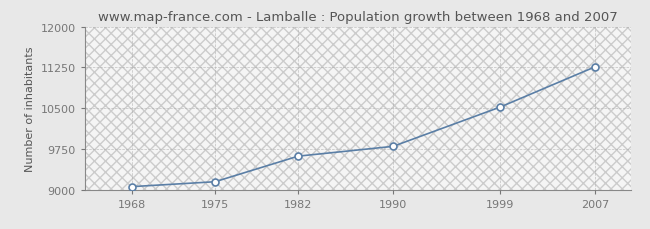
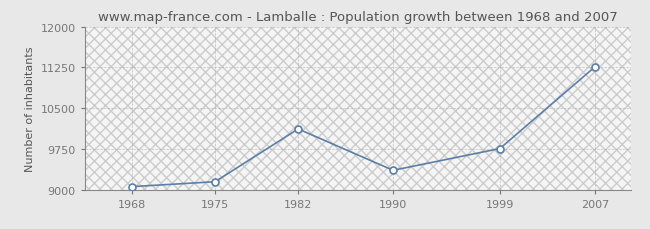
1982: 9620 -> 10120
1990: 9800 -> 9360
1999: 10520 -> 9760
